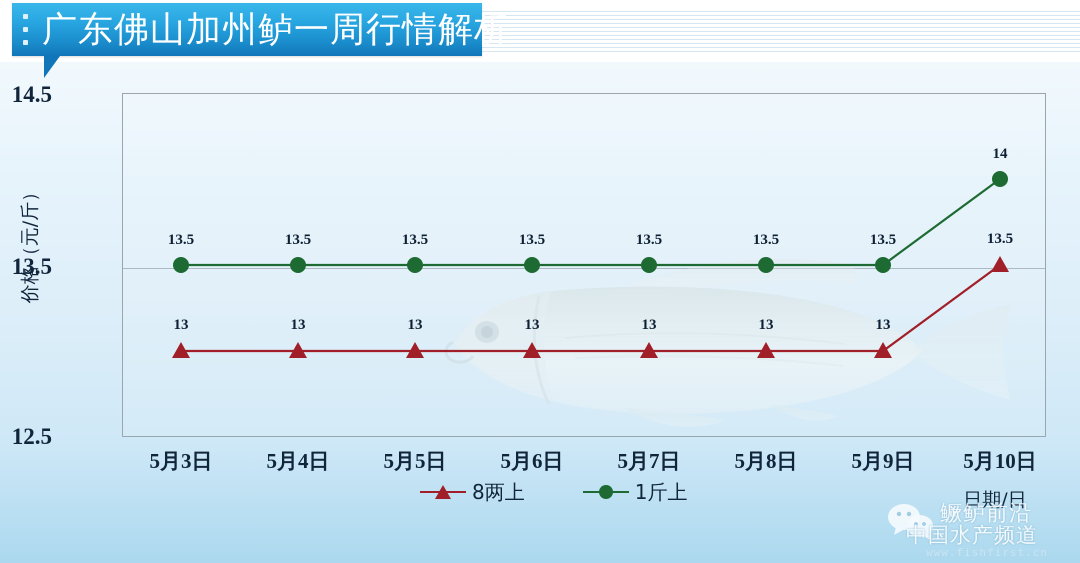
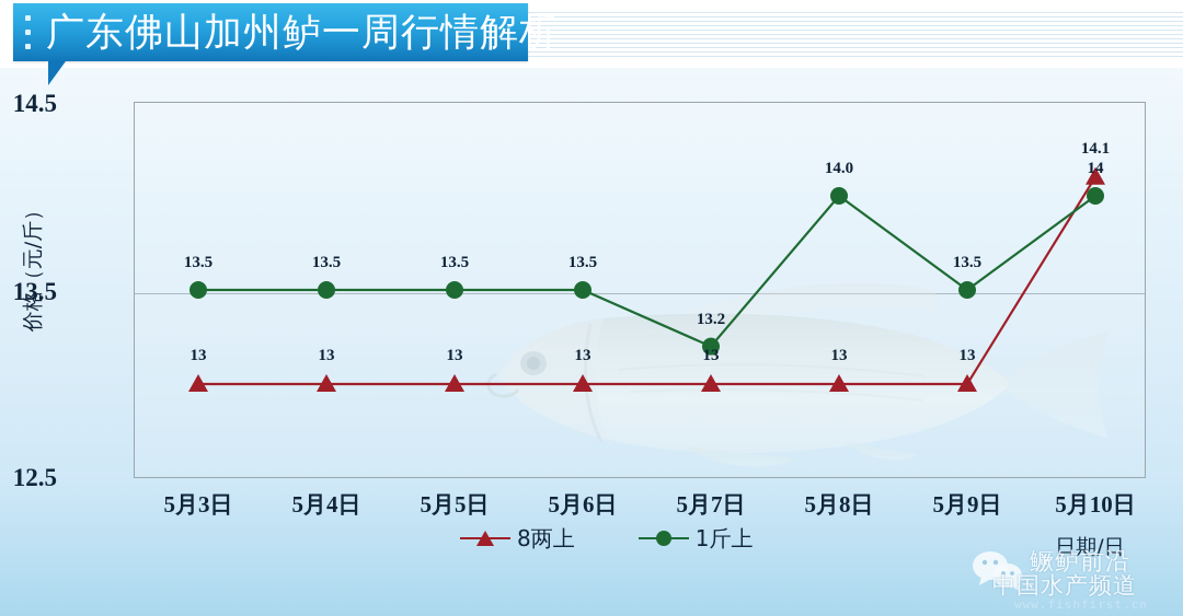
1斤上/5月7日: 13.5 -> 13.2
1斤上/5月8日: 13.5 -> 14.0
8两上/5月10日: 13.5 -> 14.1
